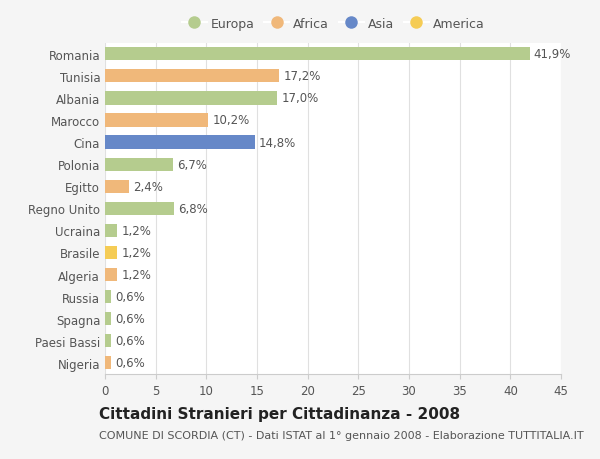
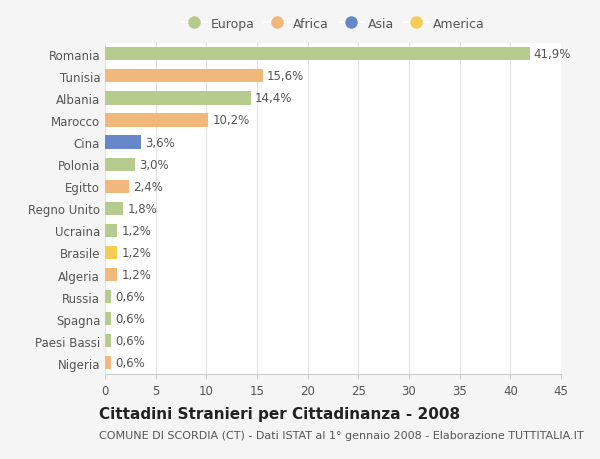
Tunisia: 17,2% -> 15,6%
Albania: 17,0% -> 14,4%
Cina: 14,8% -> 3,6%
Polonia: 6,7% -> 3,0%
Regno Unito: 6,8% -> 1,8%
